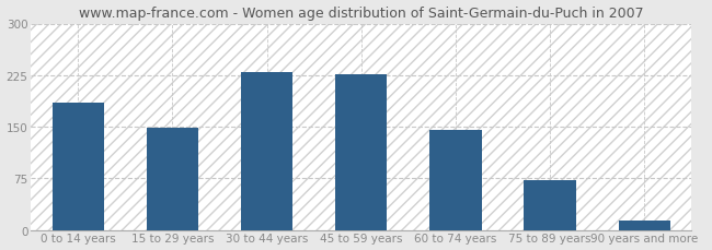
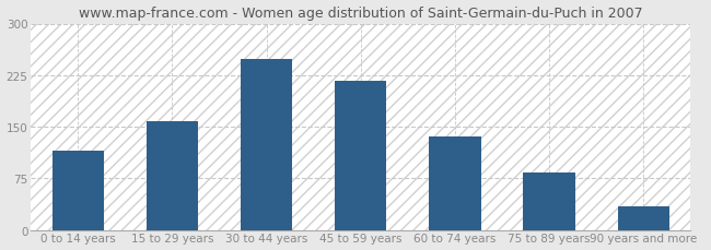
0 to 14 years: 185 -> 116
15 to 29 years: 148 -> 158
30 to 44 years: 230 -> 248
45 to 59 years: 227 -> 216
60 to 74 years: 145 -> 136
75 to 89 years: 72 -> 84
90 years and more: 13 -> 34
